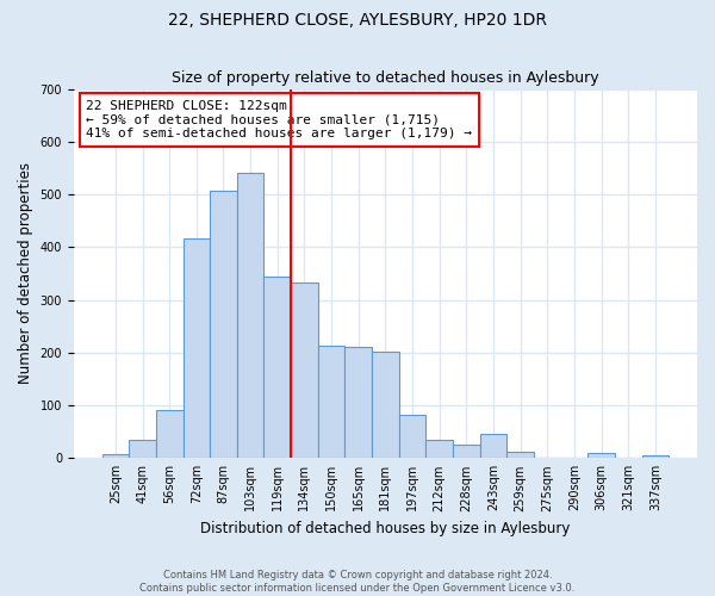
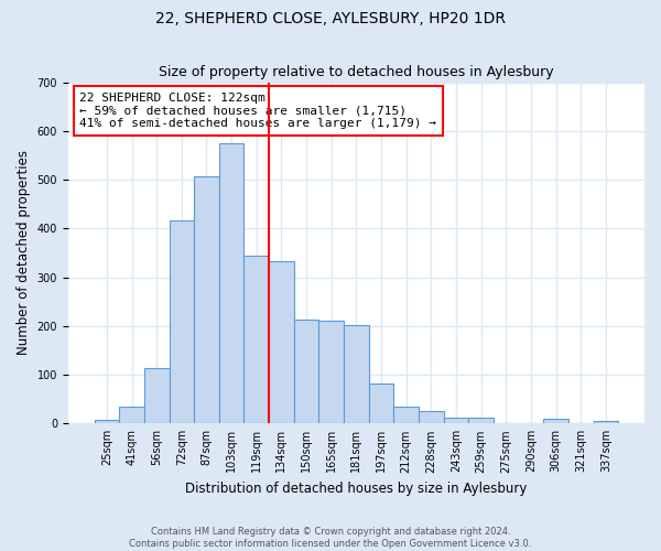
56sqm: 90 -> 113
103sqm: 540 -> 575
243sqm: 45 -> 12
